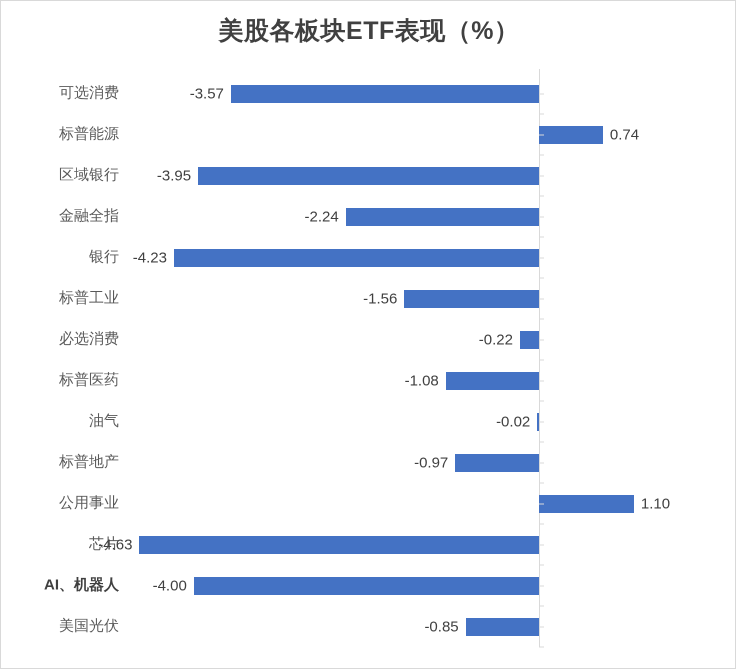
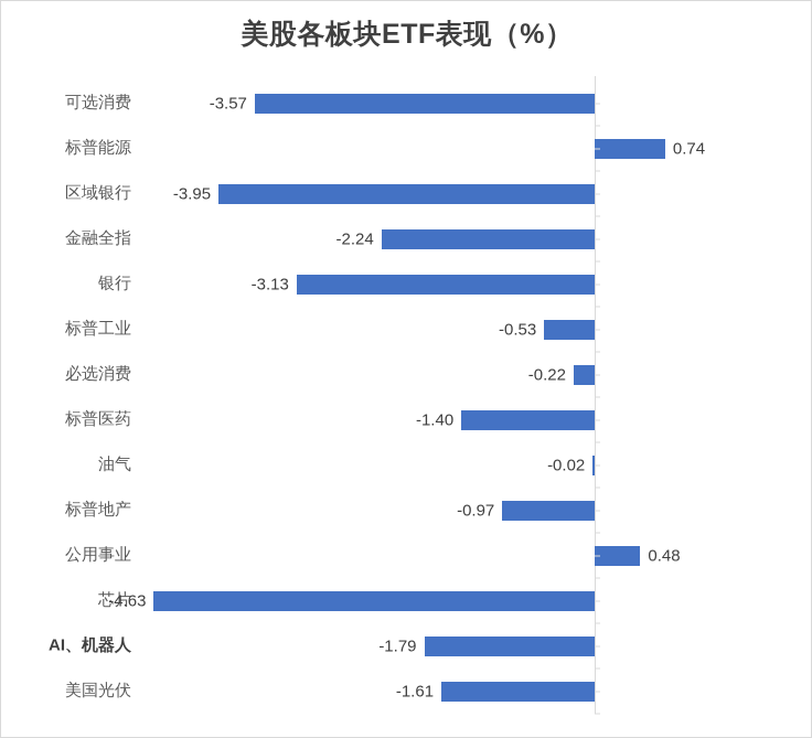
银行: -4.23 -> -3.13
标普工业: -1.56 -> -0.53
标普医药: -1.08 -> -1.40
公用事业: 1.10 -> 0.48
AI、机器人: -4.00 -> -1.79
美国光伏: -0.85 -> -1.61
